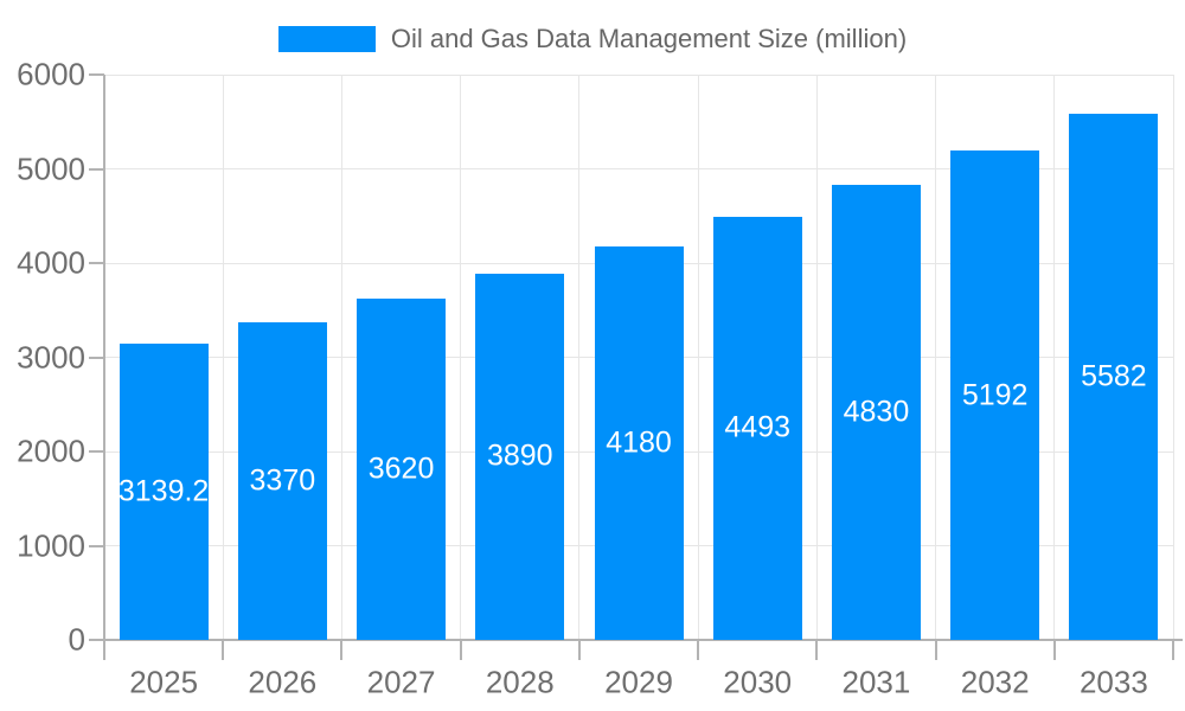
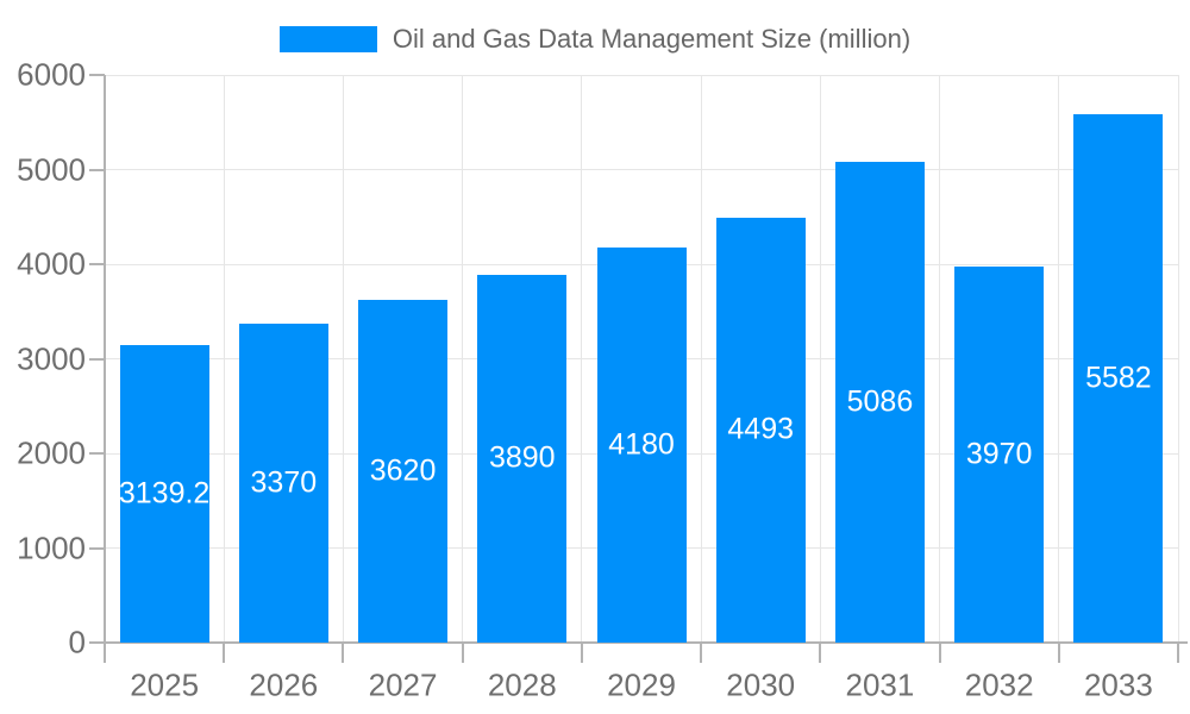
2031: 4830 -> 5086
2032: 5192 -> 3970
